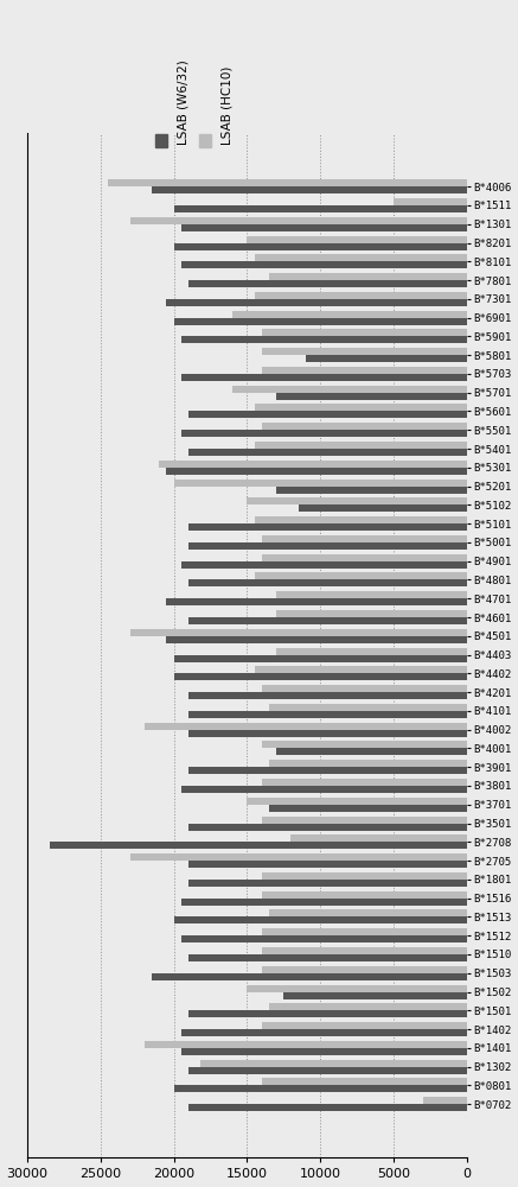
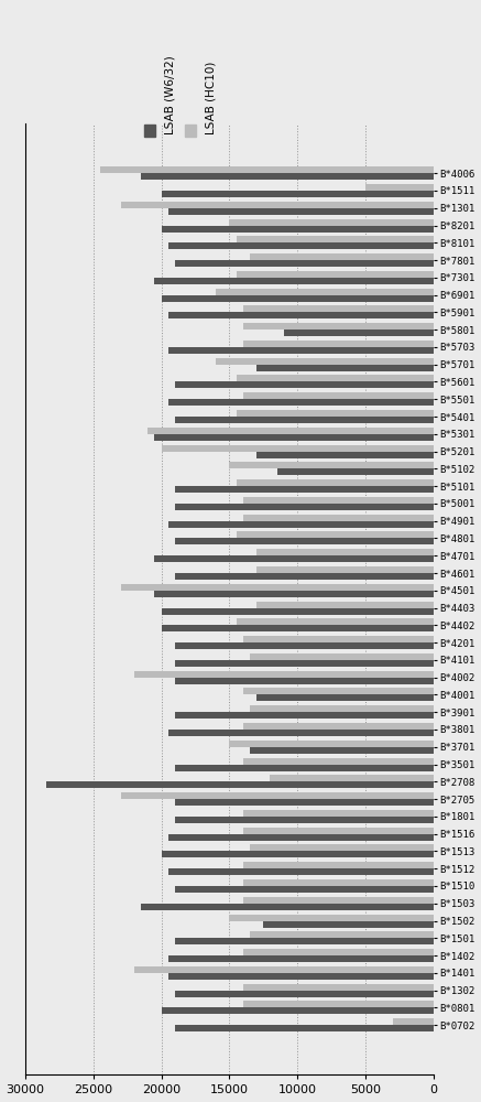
LSAB (HC10)/B*1302: 18200 -> 14000
